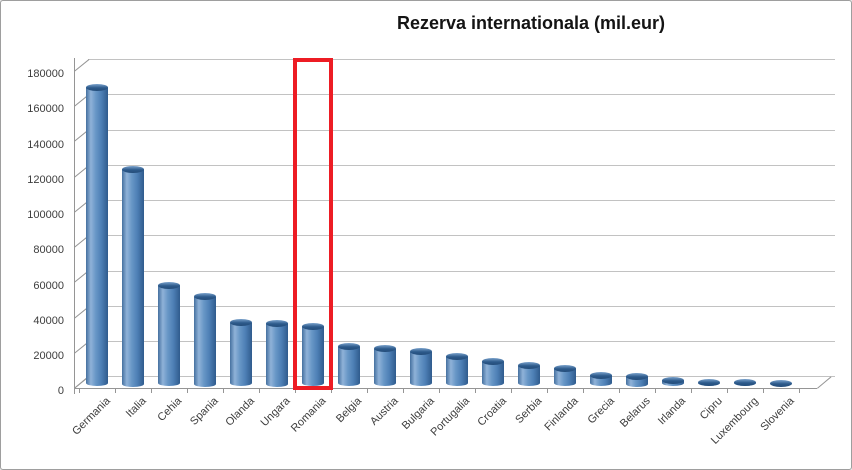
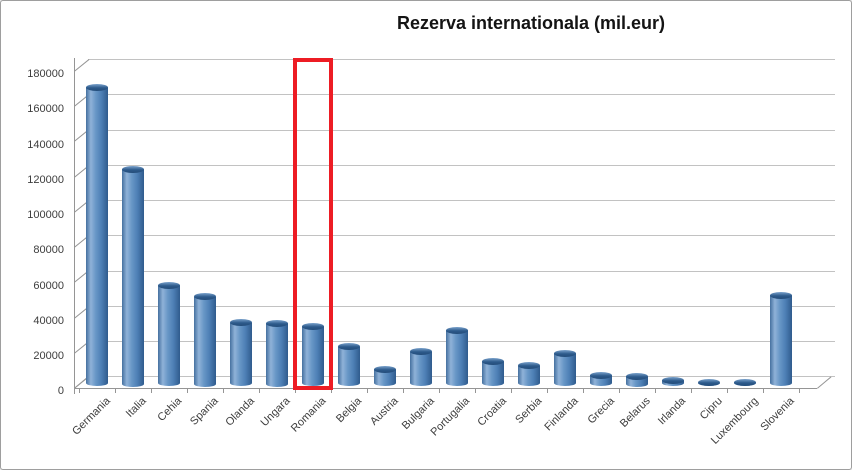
Austria: 20000 -> 9000
Portugalia: 16000 -> 31000
Finlanda: 10000 -> 18000
Slovenia: 1000 -> 51000
